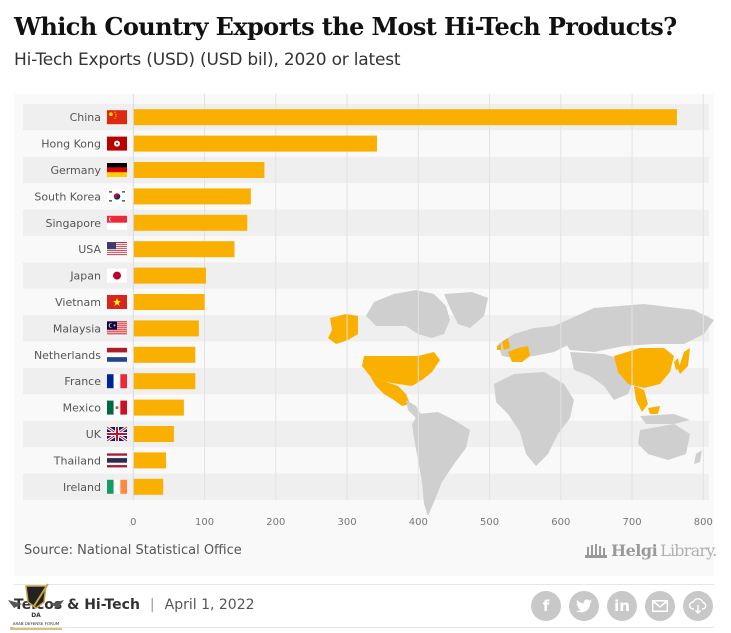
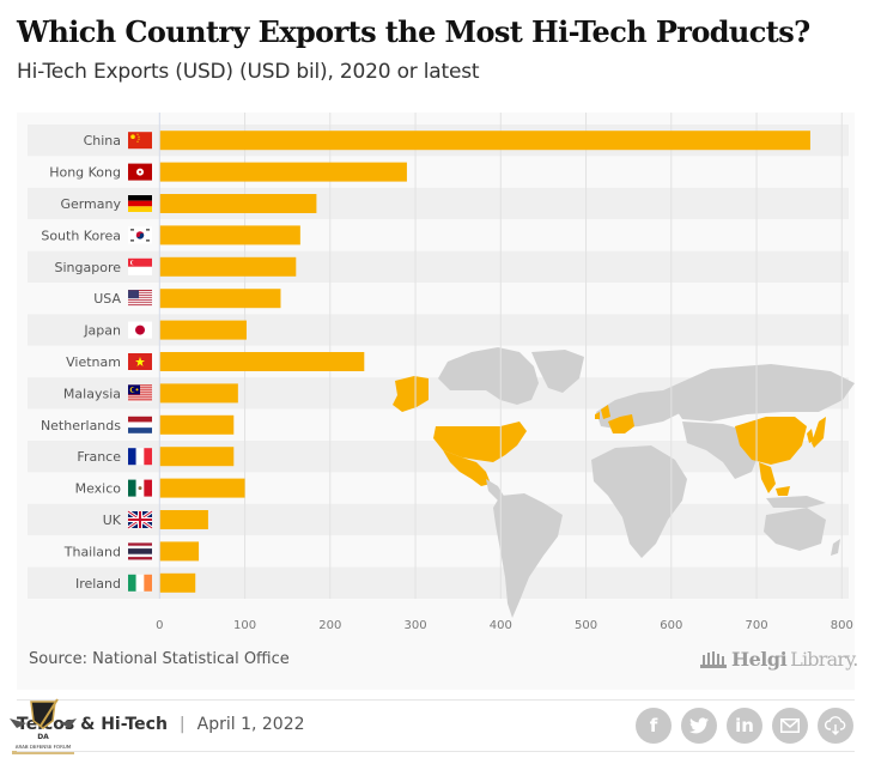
Hong Kong: 340 -> 290
Vietnam: 100 -> 240
Mexico: 70 -> 100
